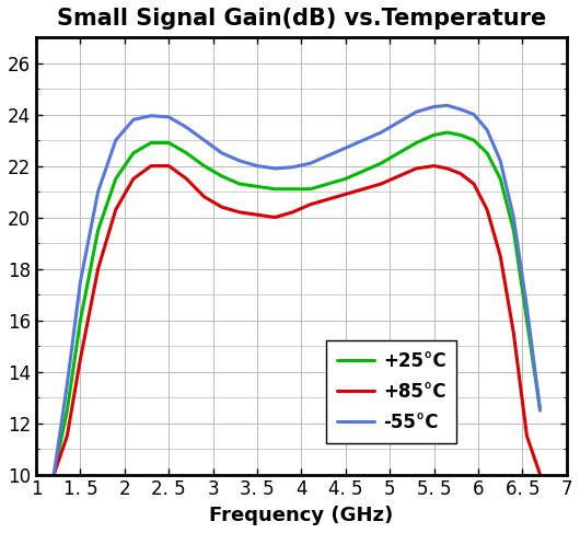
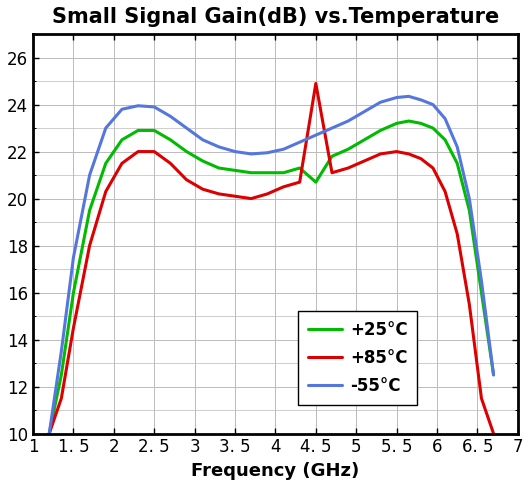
+25°C/4. 5: 21.5 -> 20.7
+85°C/4. 5: 20.9 -> 24.9
